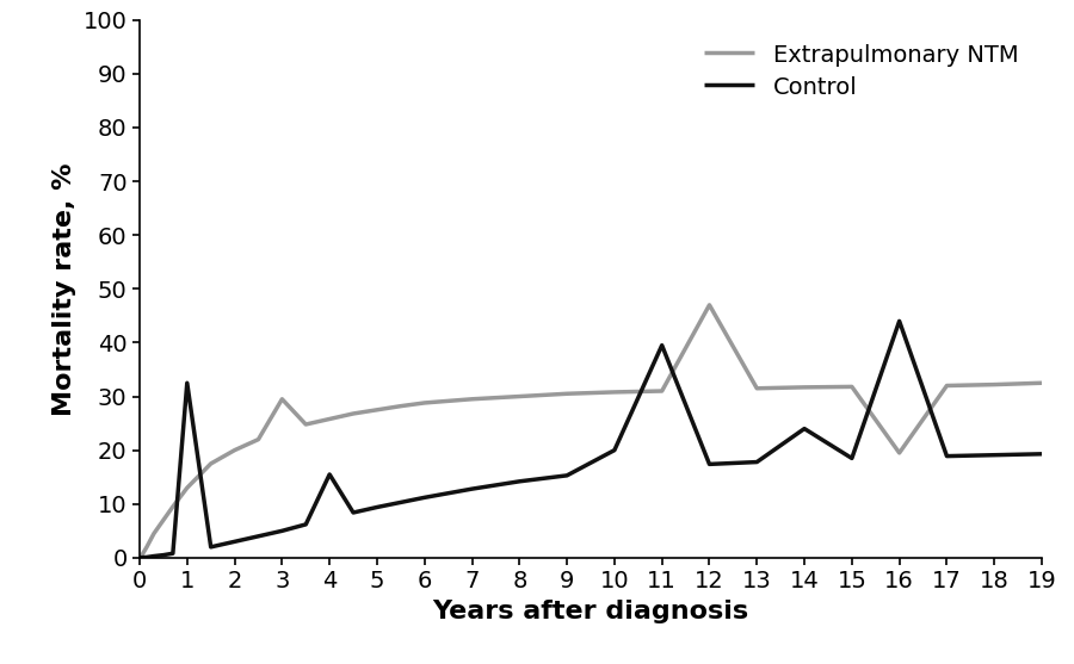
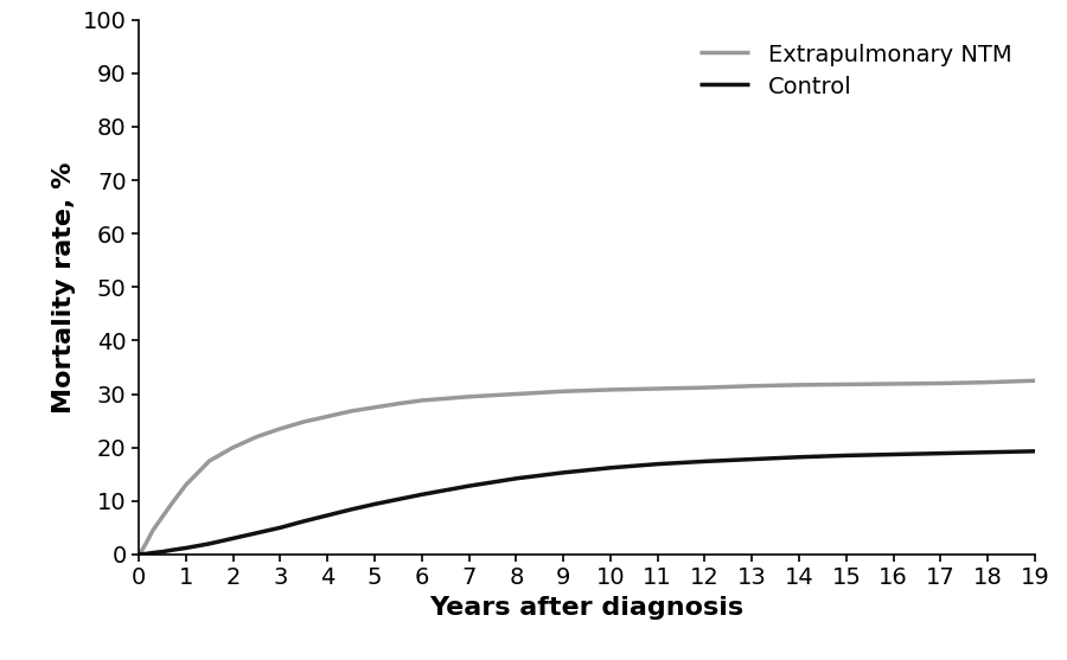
Control/1: 32.5 -> 1.2
Extrapulmonary NTM/3: 29.5 -> 23.5
Control/4: 15.5 -> 7.3
Control/10: 20.0 -> 16.2
Control/11: 39.5 -> 16.9
Extrapulmonary NTM/12: 47.0 -> 31.2
Control/14: 24.0 -> 18.2
Extrapulmonary NTM/16: 19.5 -> 31.9
Control/16: 44.0 -> 18.7
